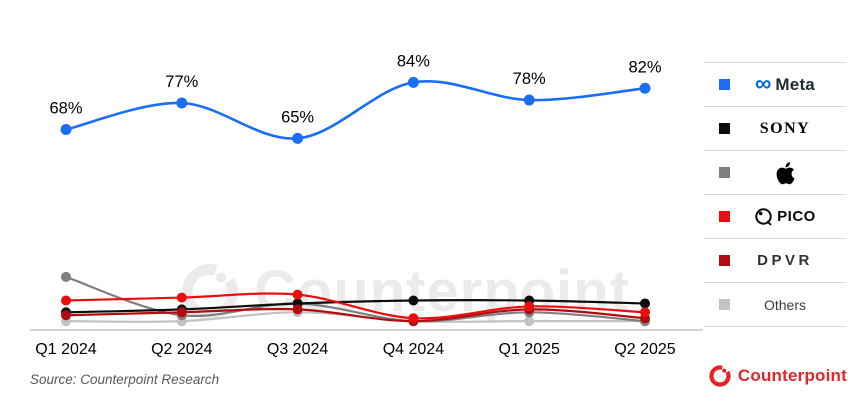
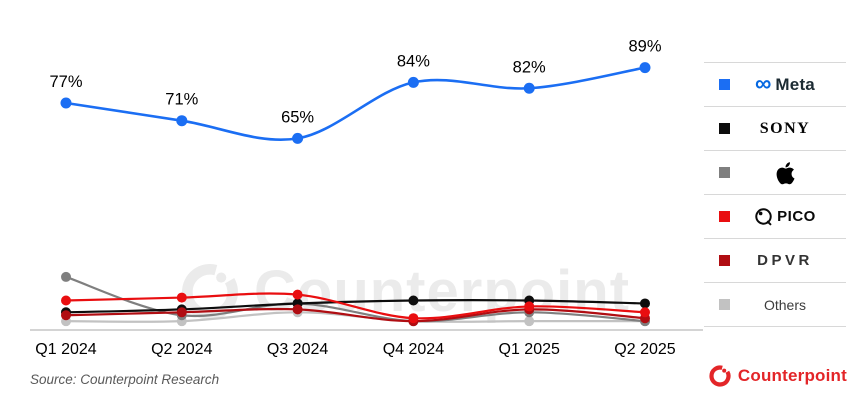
Meta/Q1 2024: 68% -> 77%
Meta/Q2 2024: 77% -> 71%
Meta/Q1 2025: 78% -> 82%
Meta/Q2 2025: 82% -> 89%
